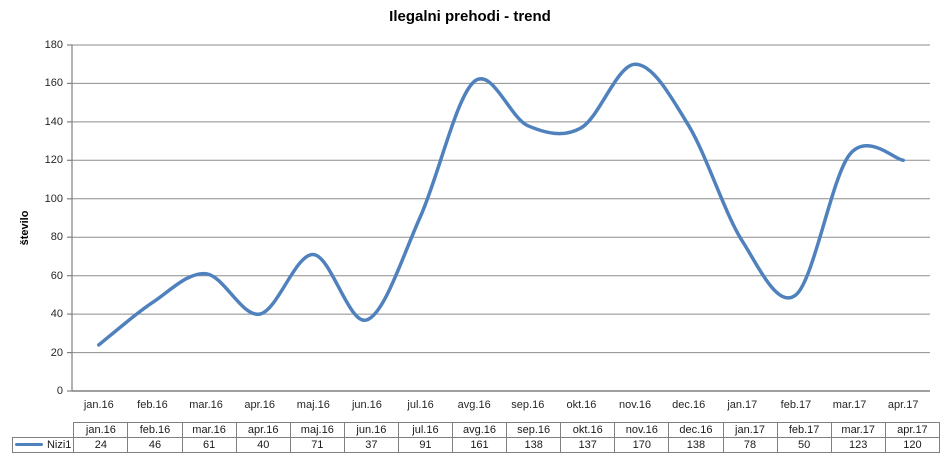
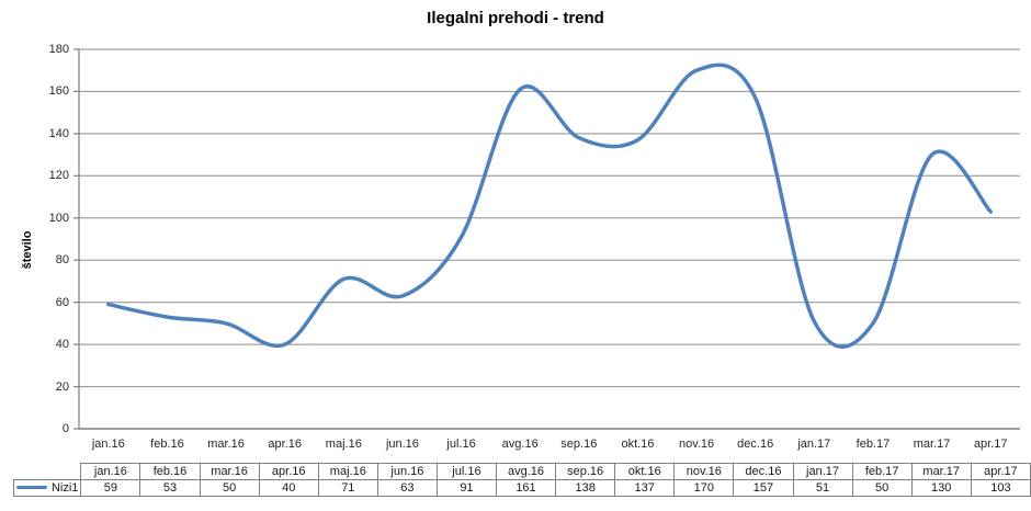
jan.16: 24 -> 59
feb.16: 46 -> 53
mar.16: 61 -> 50
jun.16: 37 -> 63
dec.16: 138 -> 157
jan.17: 78 -> 51
mar.17: 123 -> 130
apr.17: 120 -> 103
